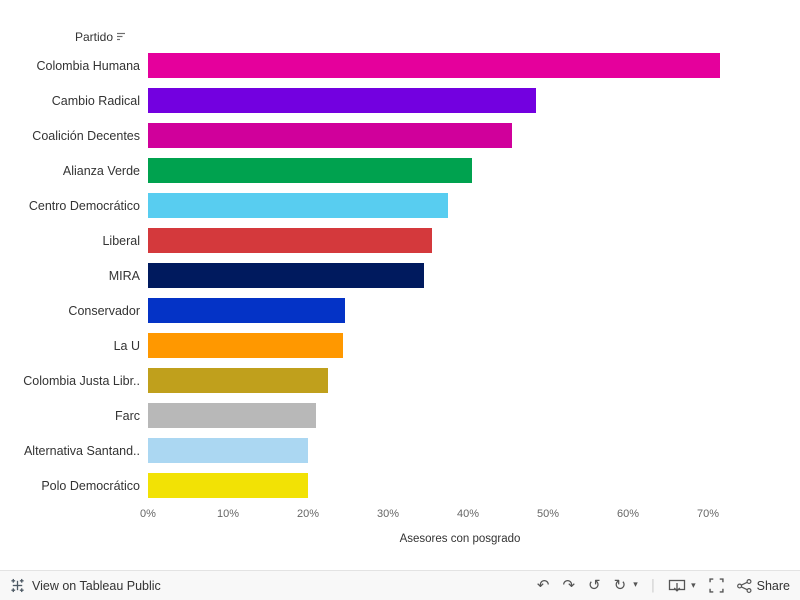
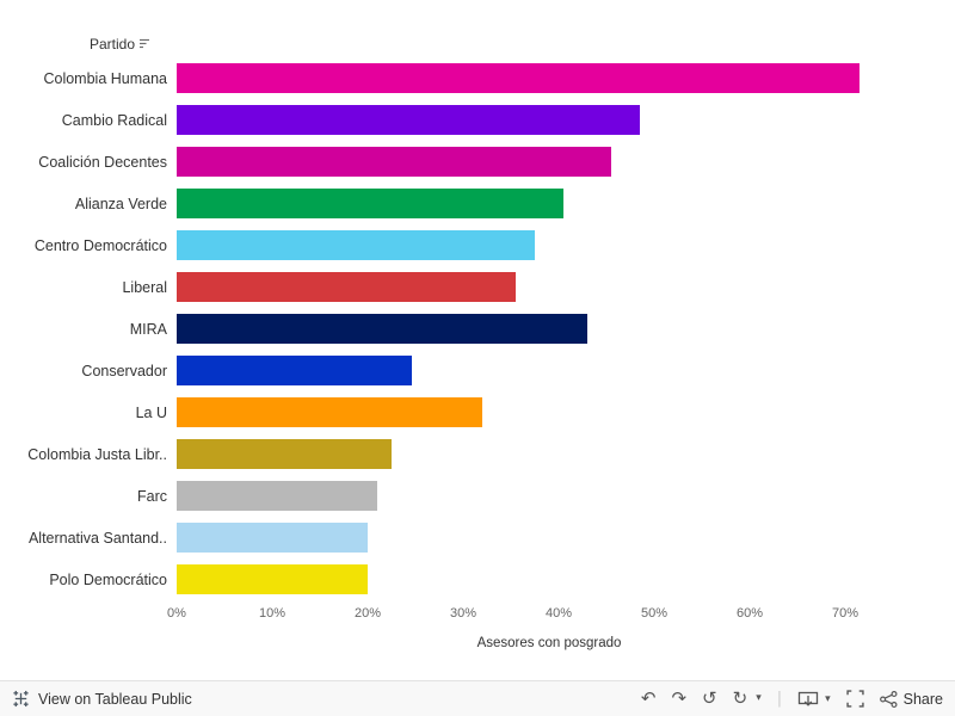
MIRA: 34% -> 43%
La U: 24% -> 32%
